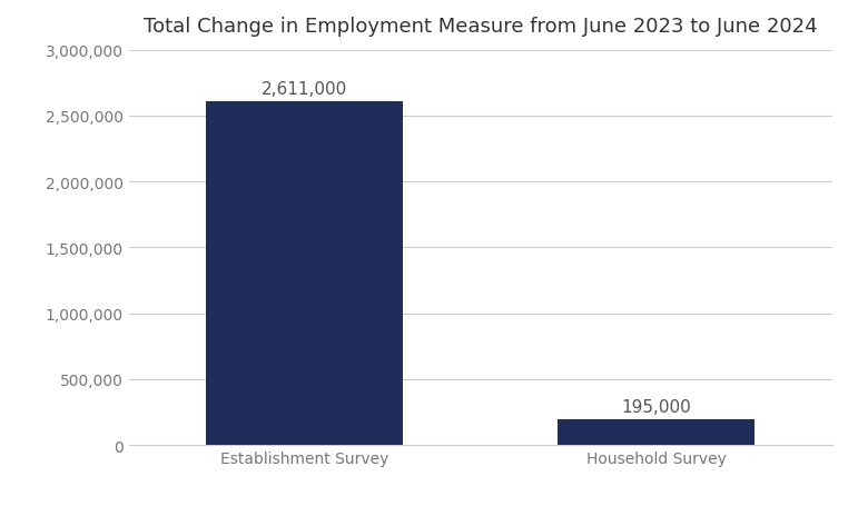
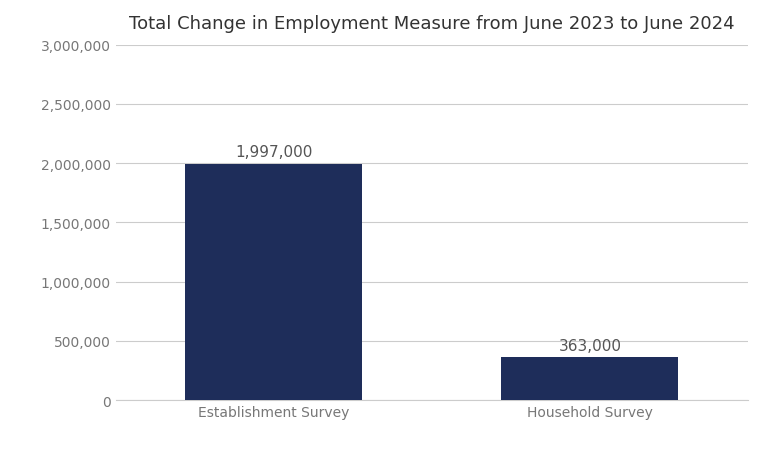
Establishment Survey: 2,611,000 -> 1,997,000
Household Survey: 195,000 -> 363,000
